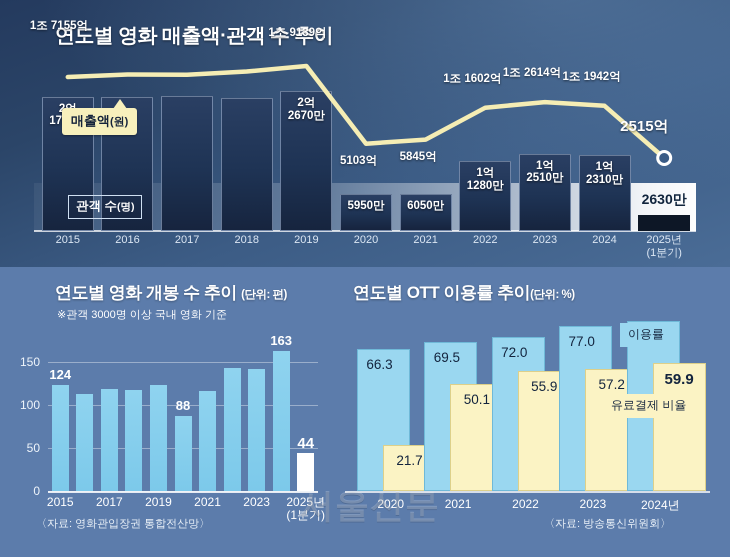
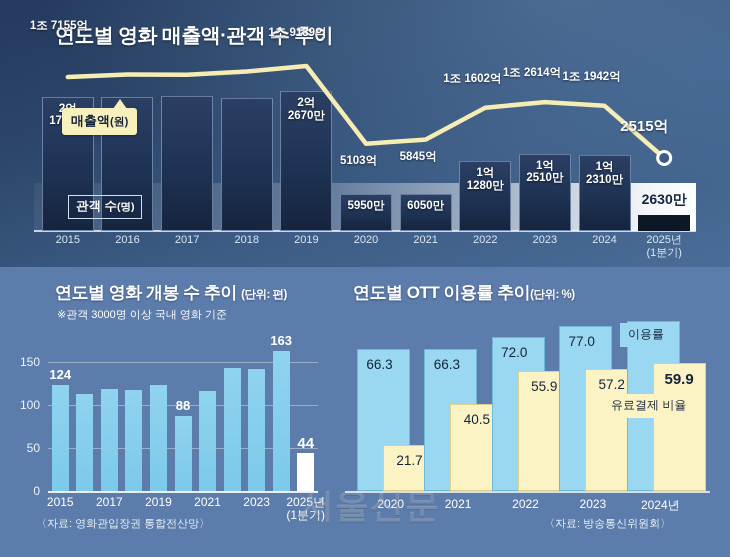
연도별 OTT 이용률 추이/이용률/2021: 69.5 -> 66.3
연도별 OTT 이용률 추이/유료결제 비율/2021: 50.1 -> 40.5
